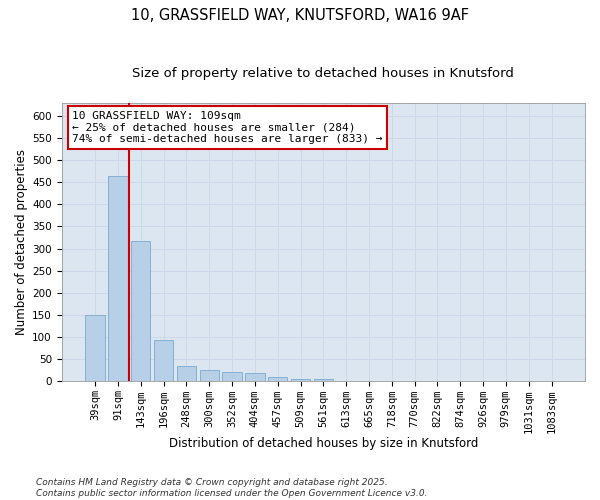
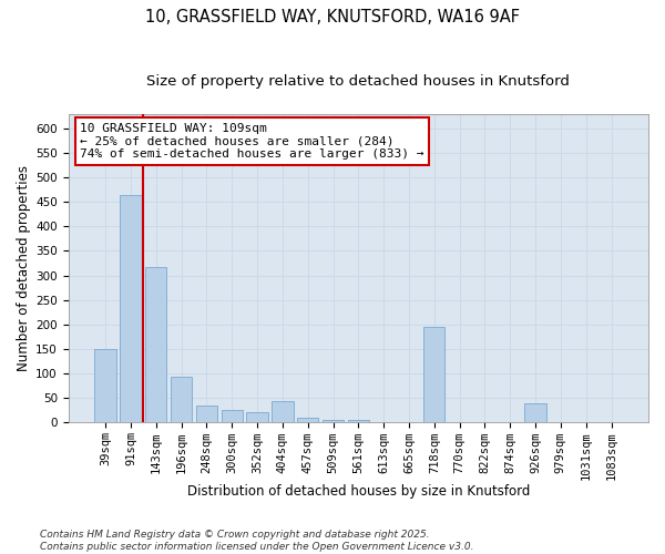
404sqm: 20 -> 45
718sqm: 1 -> 195
926sqm: 1 -> 40
